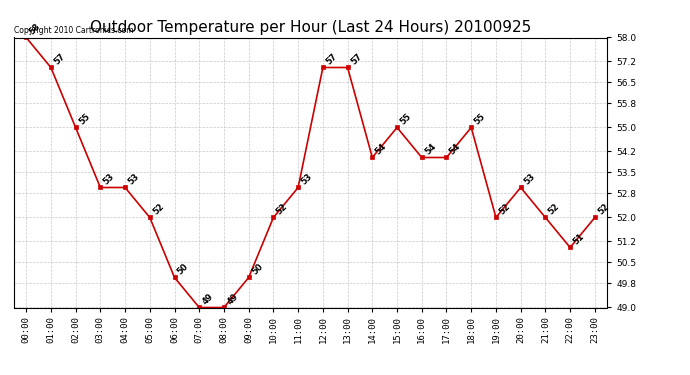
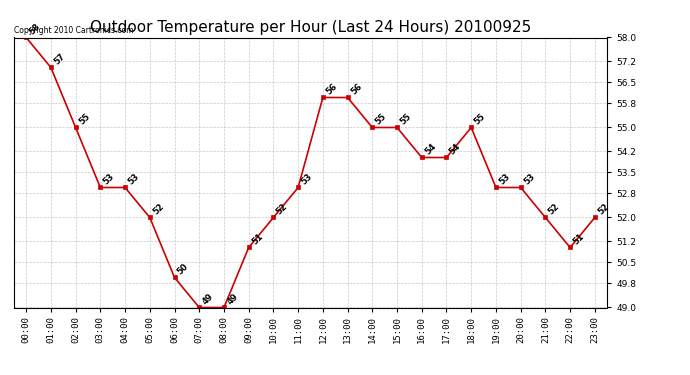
09:00: 50 -> 51
12:00: 57 -> 56
13:00: 57 -> 56
14:00: 54 -> 55
19:00: 52 -> 53
